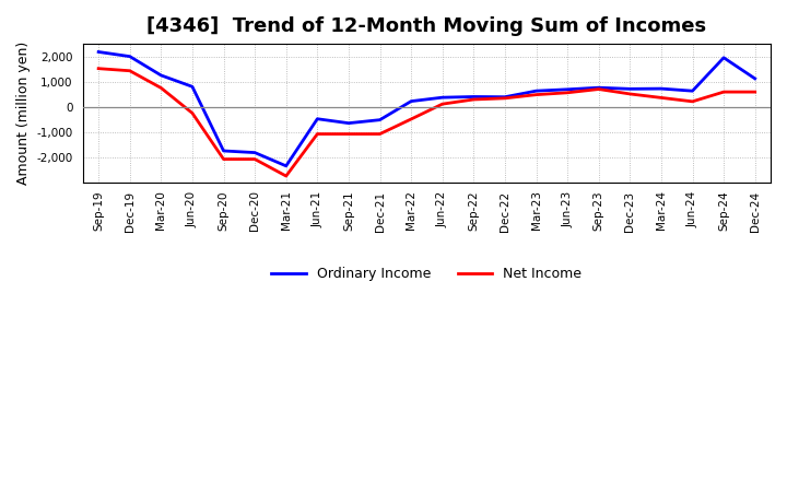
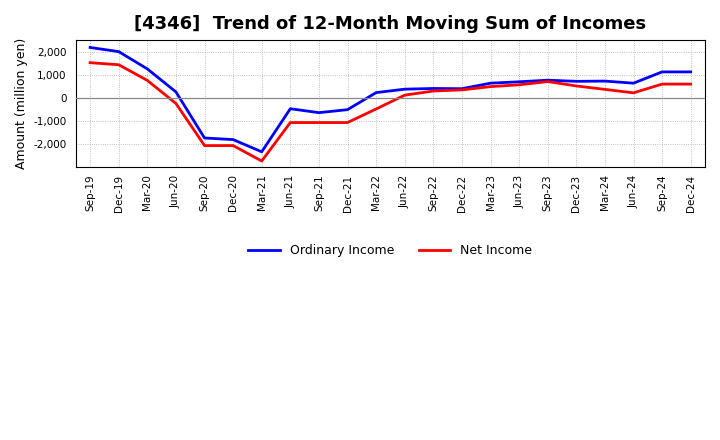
Ordinary Income/Jun-20: 800 -> 250
Ordinary Income/Sep-24: 1,950 -> 1,120
